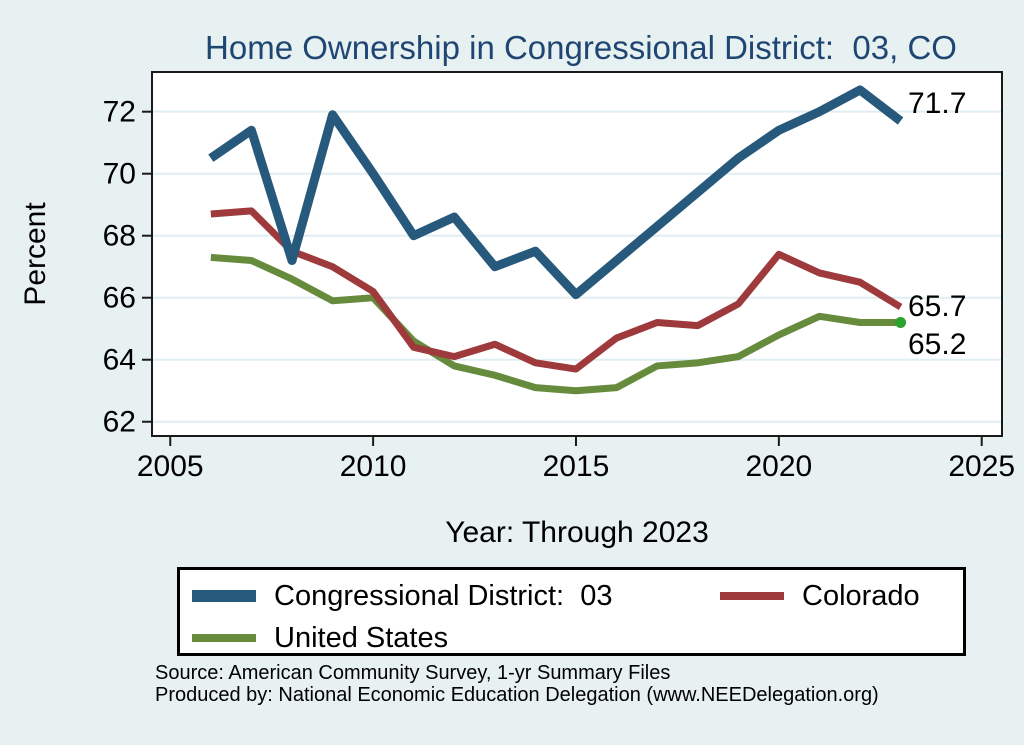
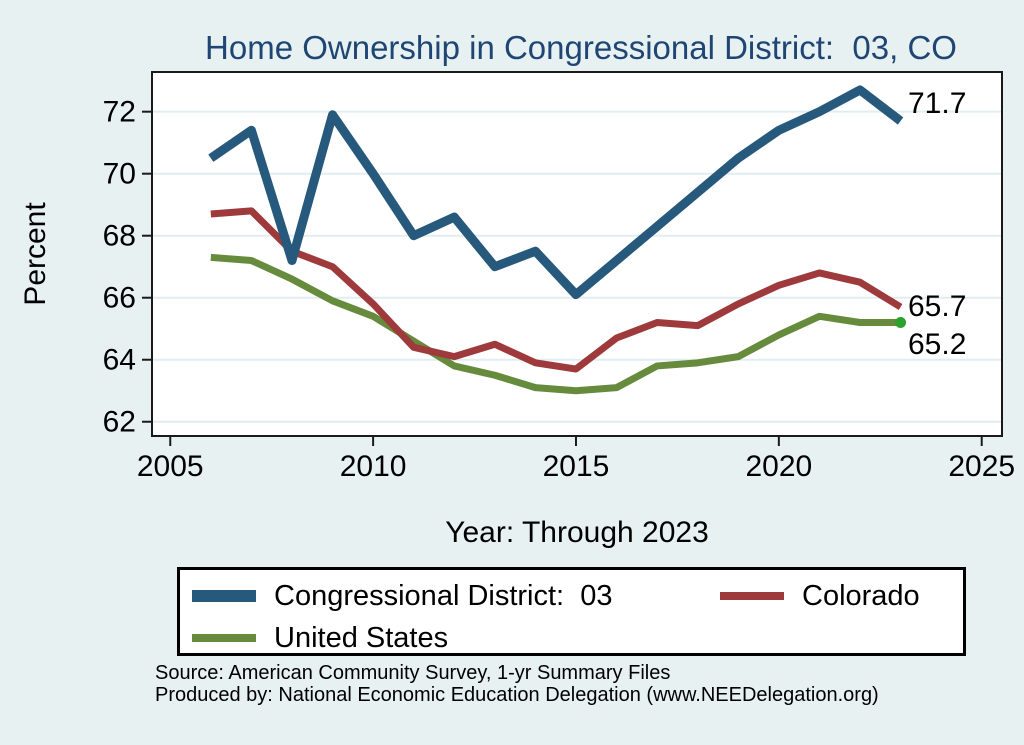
Colorado/2010: 66.2 -> 65.8
United States/2010: 66.0 -> 65.4
Colorado/2020: 67.4 -> 66.4
